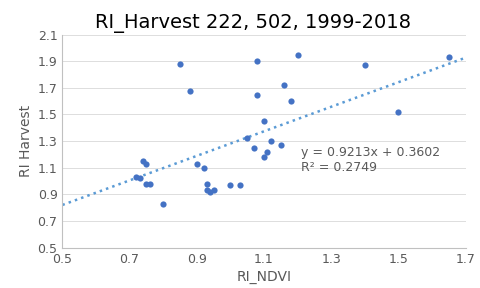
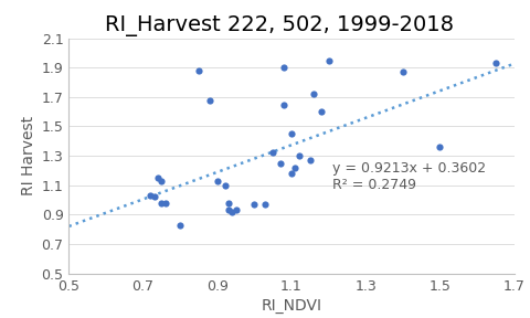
1.5: 1.52 -> 1.36
